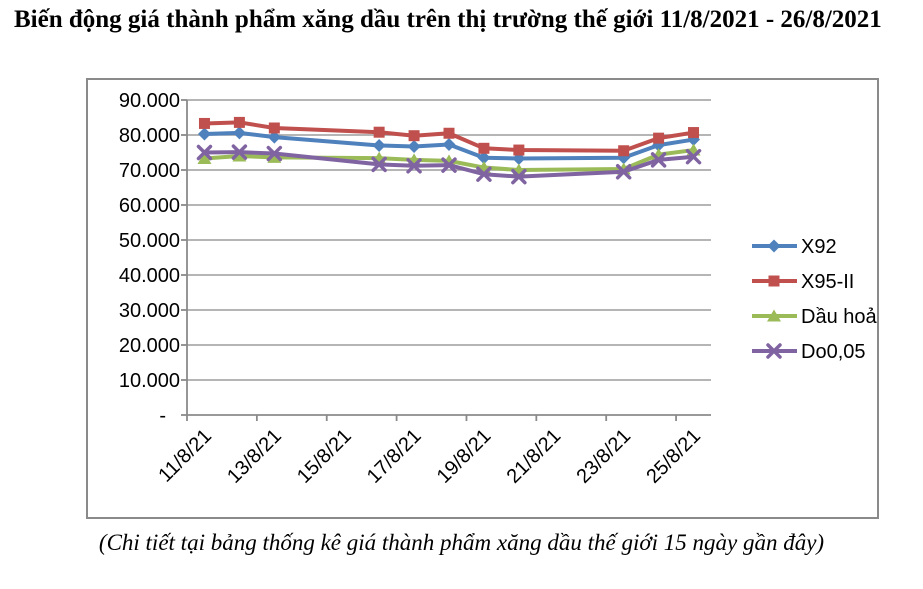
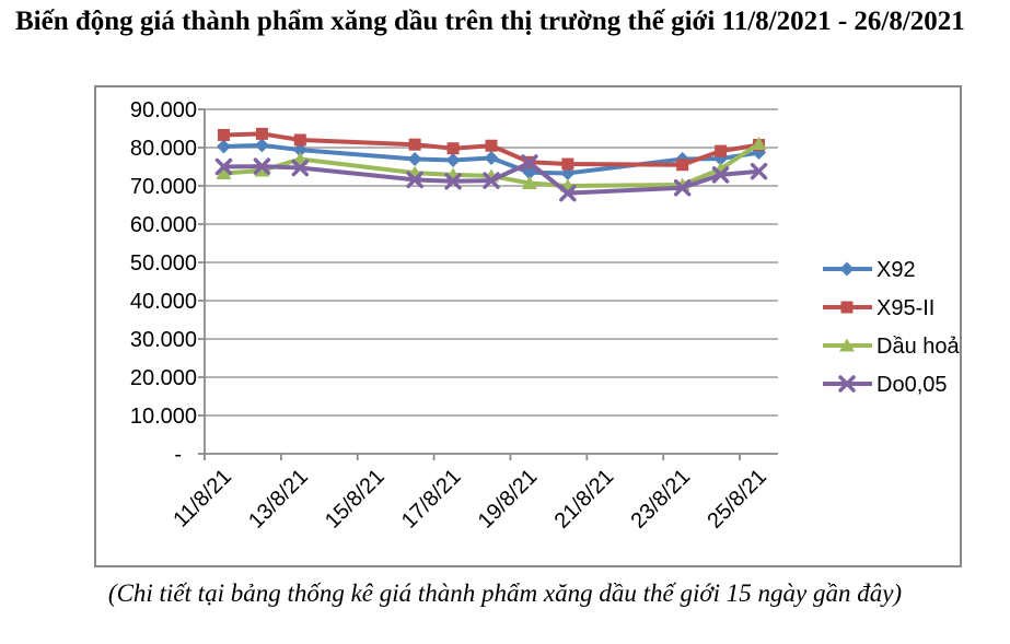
Dầu hoả/13/8/21: 74000 -> 77000
Do0,05/19/8/21: 69000 -> 76000
X92/23/8/21: 74000 -> 77000
Dầu hoả/25/8/21: 76000 -> 81000
